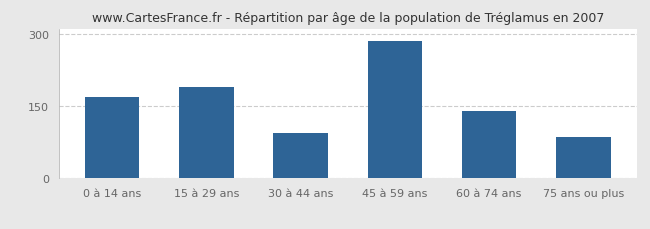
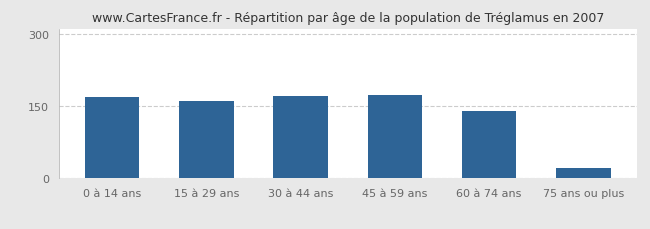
15 à 29 ans: 190 -> 161
30 à 44 ans: 95 -> 170
45 à 59 ans: 285 -> 173
75 ans ou plus: 85 -> 22
